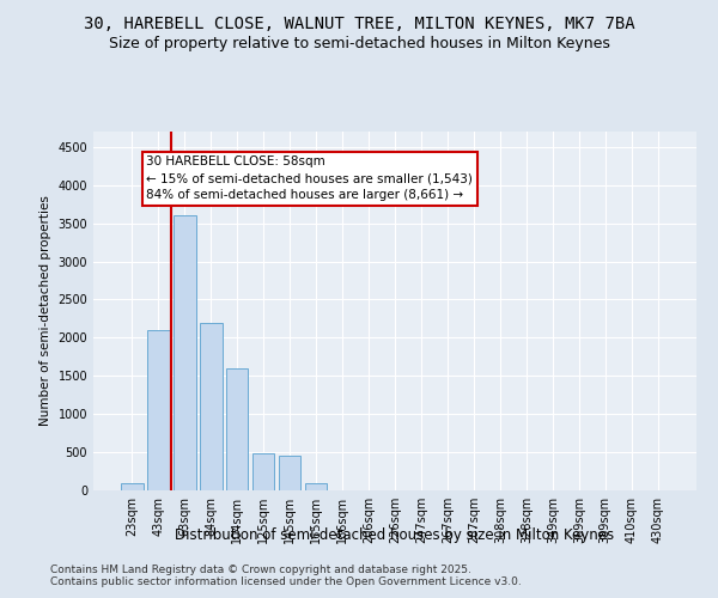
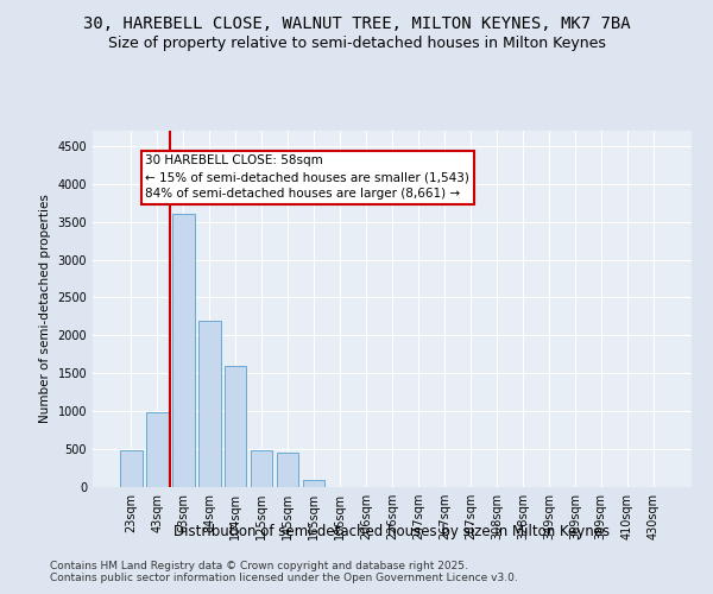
23sqm: 100 -> 480
43sqm: 2100 -> 980
